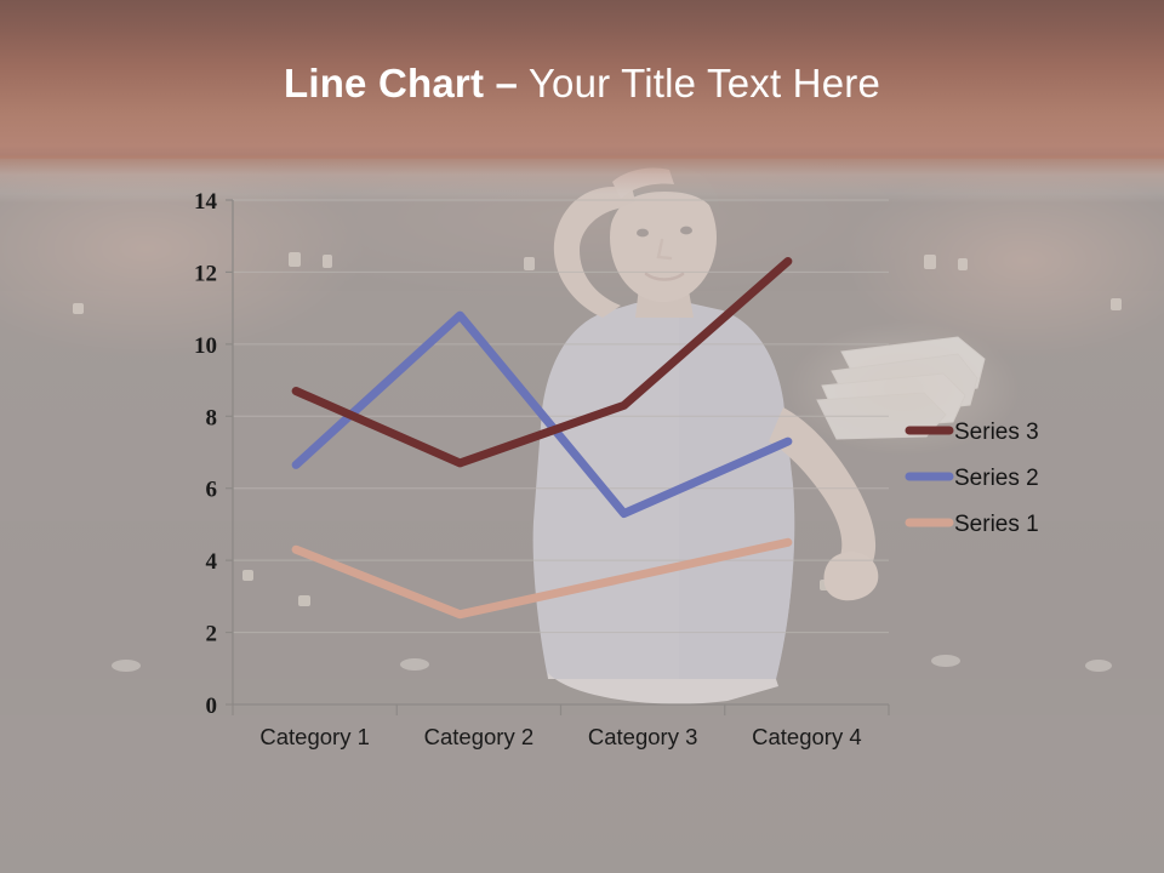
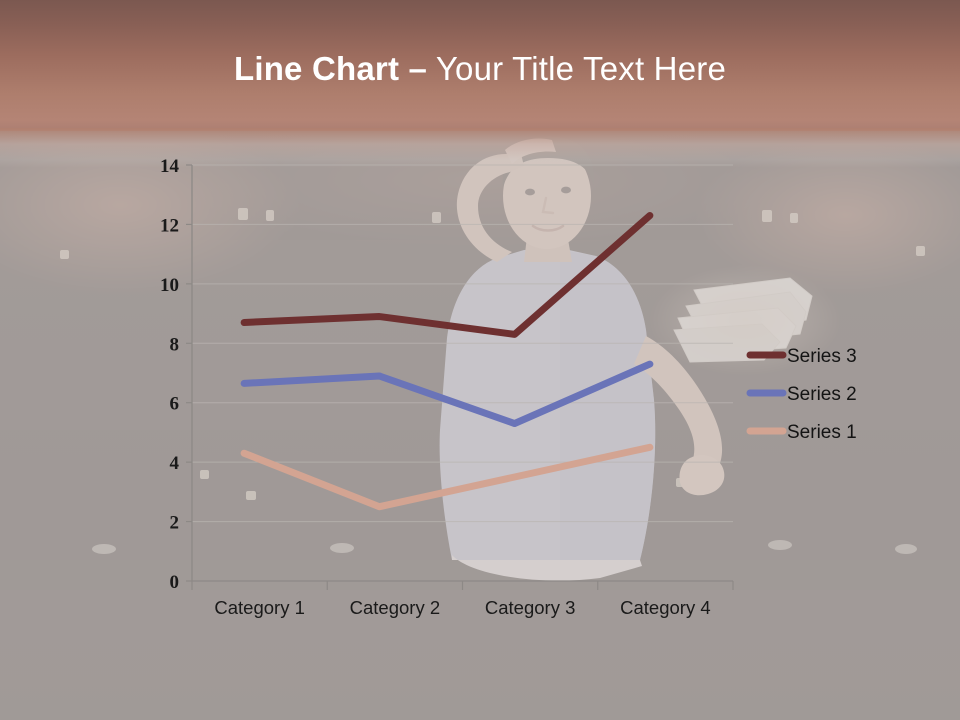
Series 3/Category 2: 6.7 -> 8.9
Series 2/Category 2: 10.8 -> 6.9
